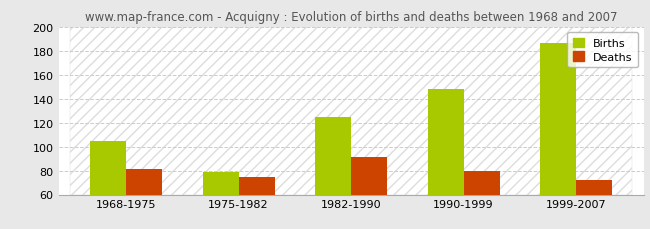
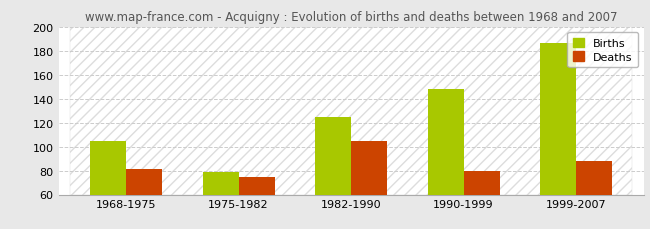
Deaths/1982-1990: 91 -> 105
Deaths/1999-2007: 72 -> 88
